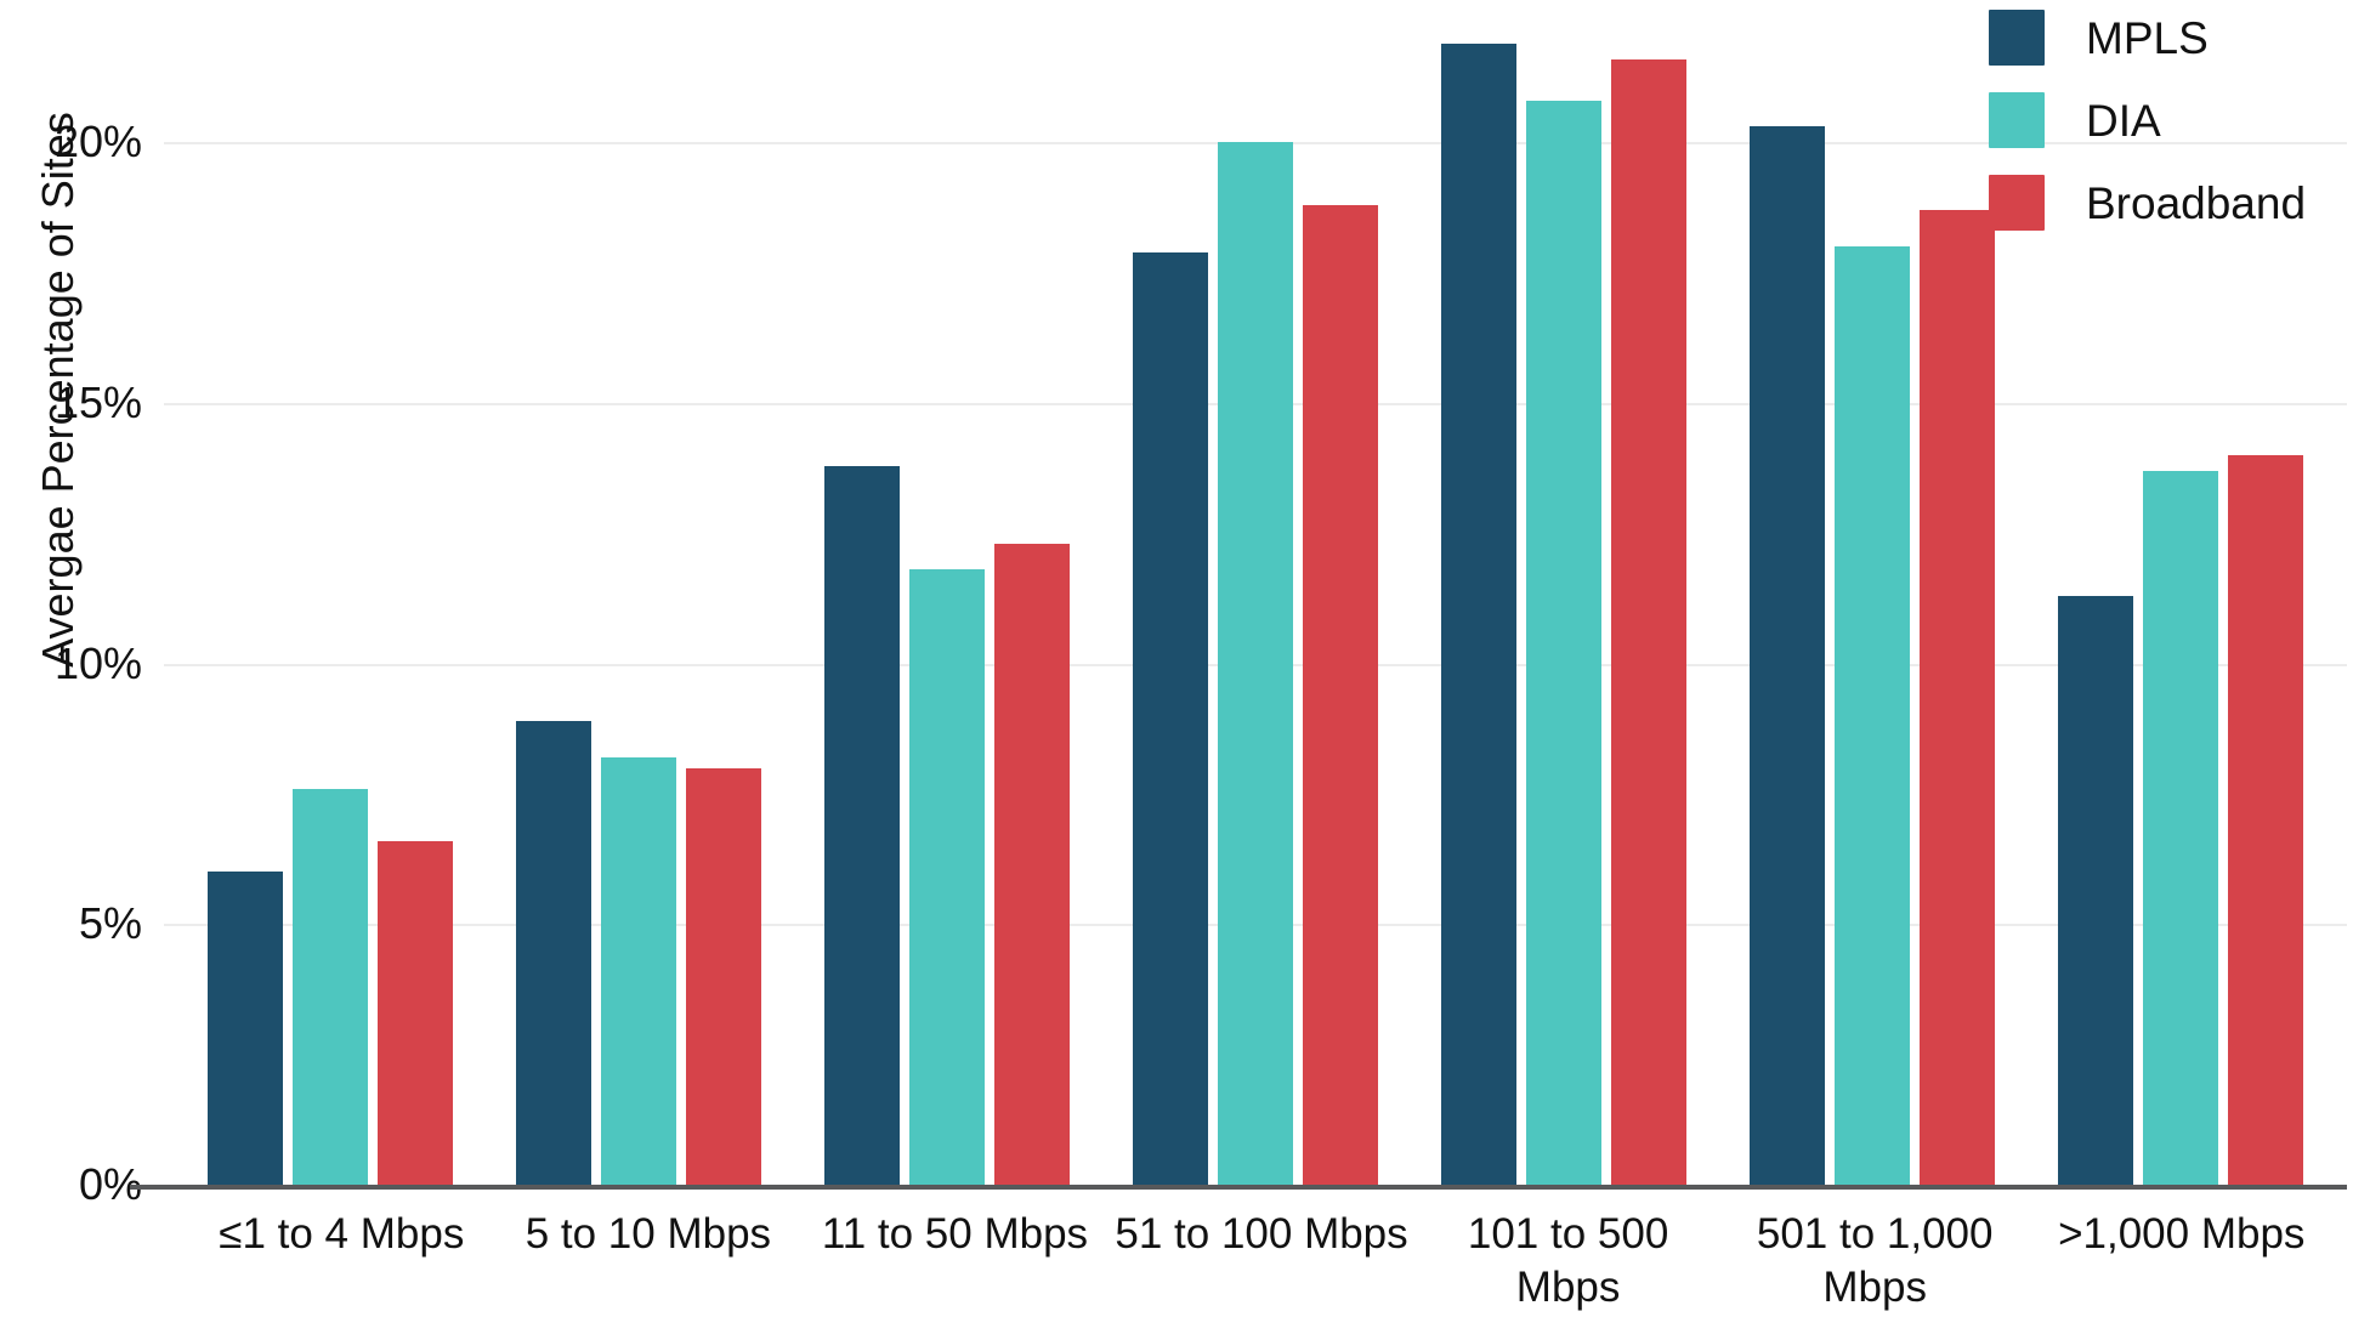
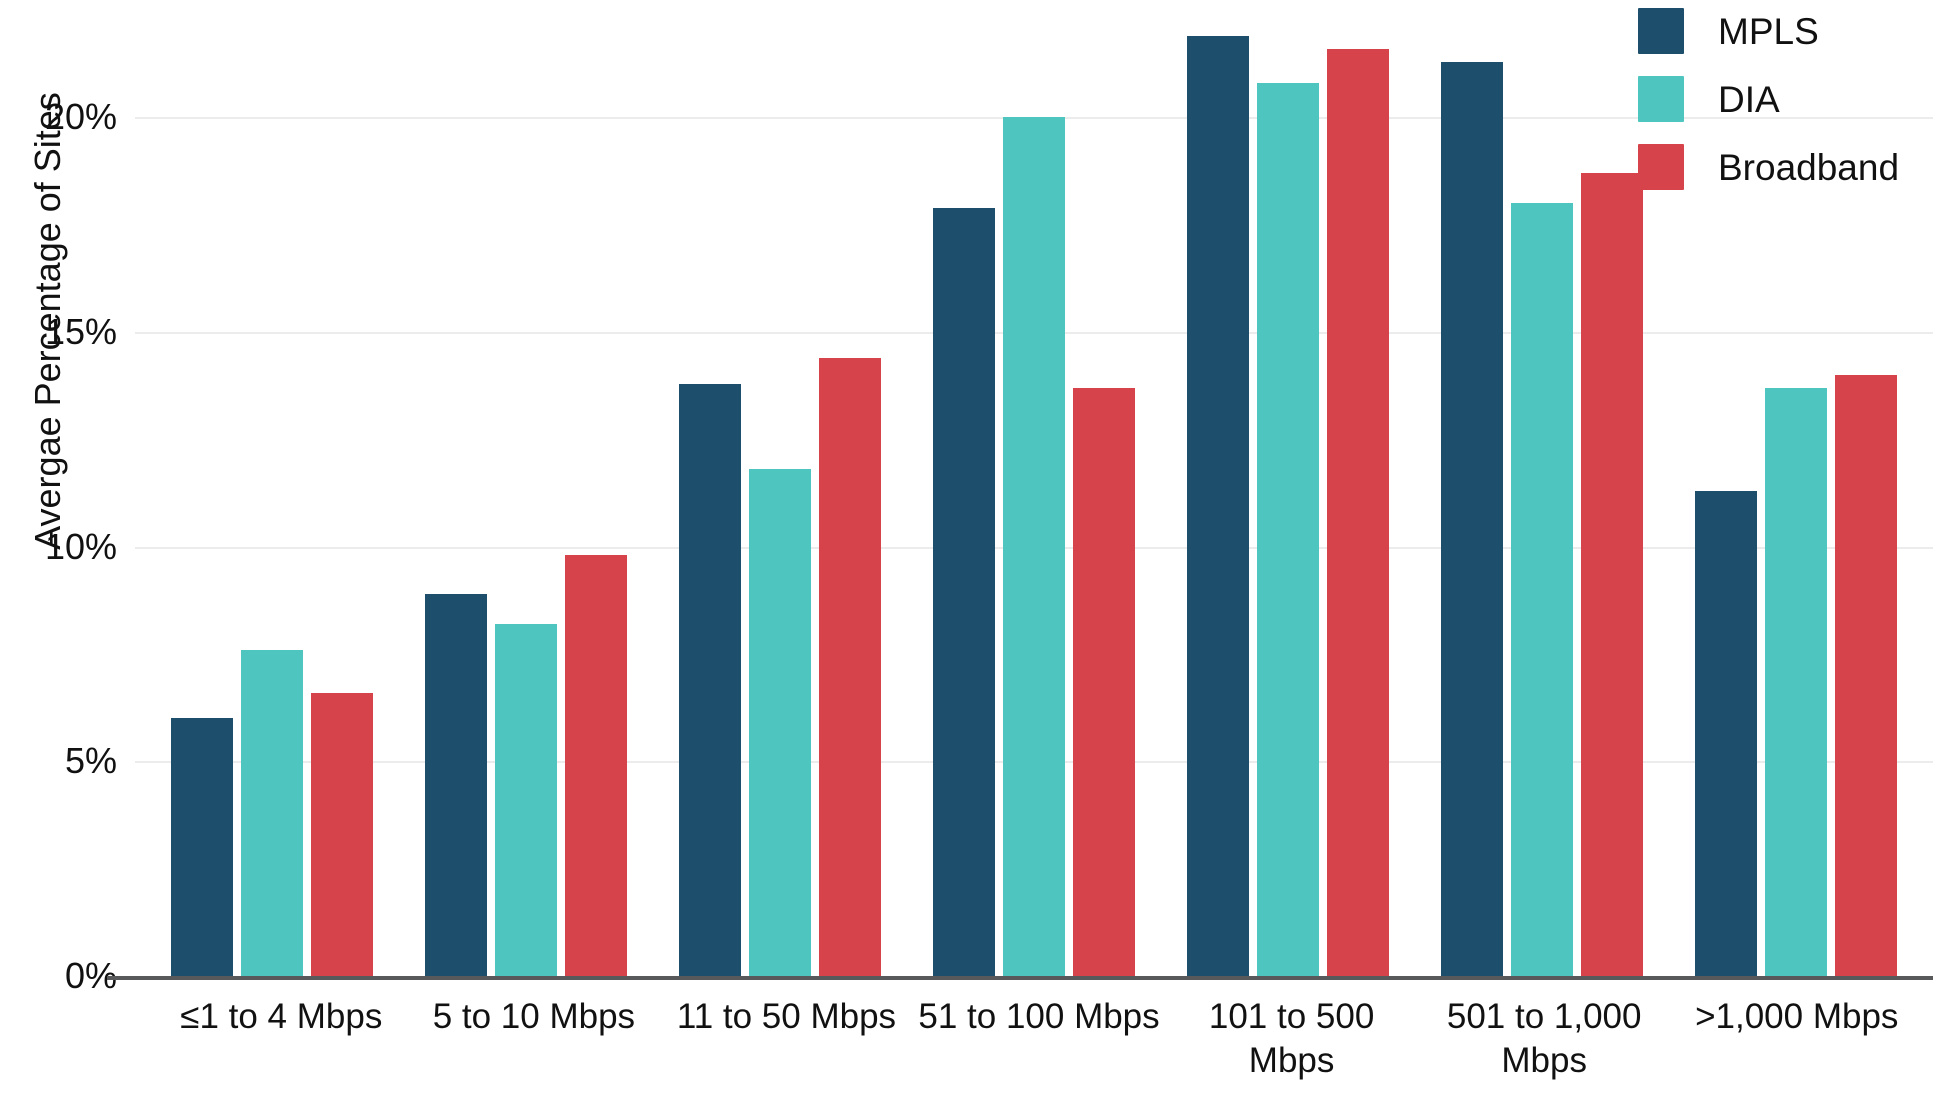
Broadband/5 to 10 Mbps: 8.0% -> 9.8%
Broadband/11 to 50 Mbps: 12.3% -> 14.4%
Broadband/51 to 100 Mbps: 18.8% -> 13.7%
MPLS/501 to 1,000 Mbps: 20.3% -> 21.3%
